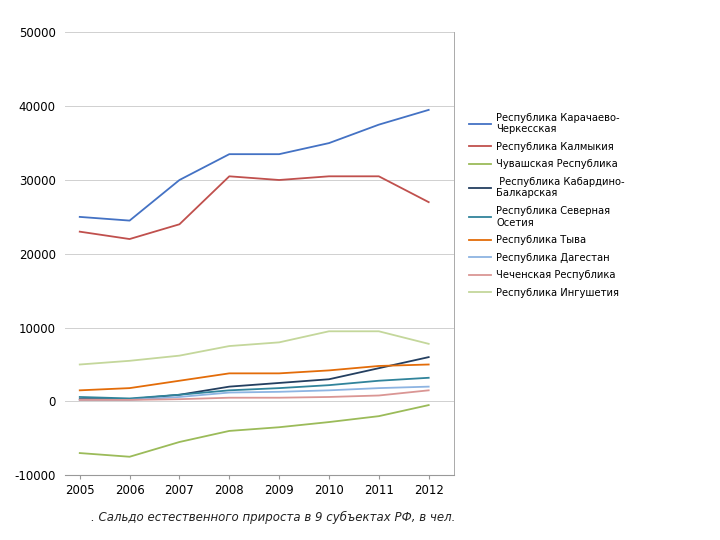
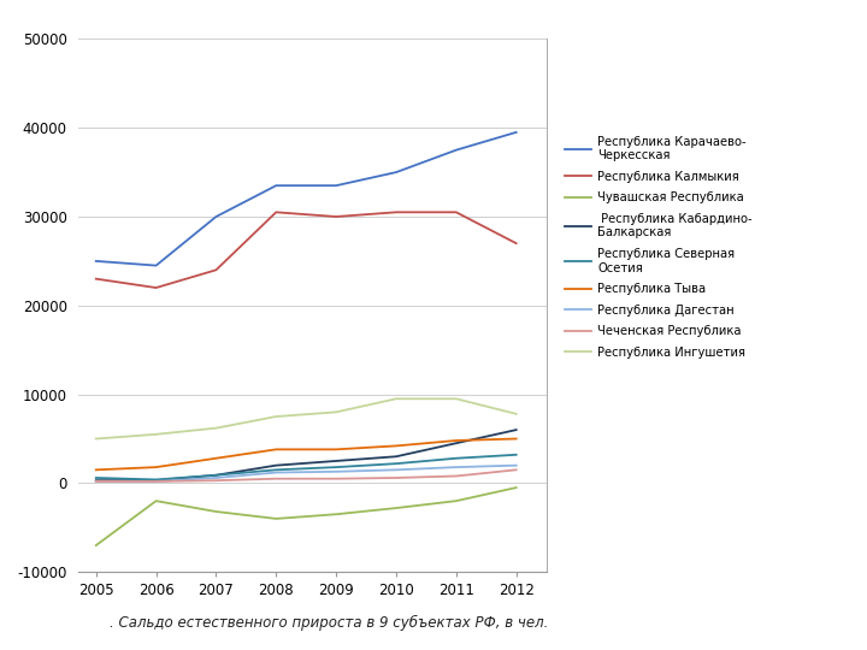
Чувашская Республика/2006: -7500 -> -2000
Чувашская Республика/2007: -5500 -> -3200
